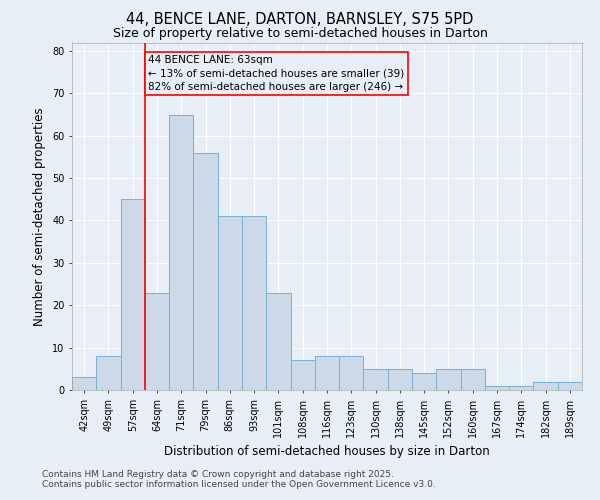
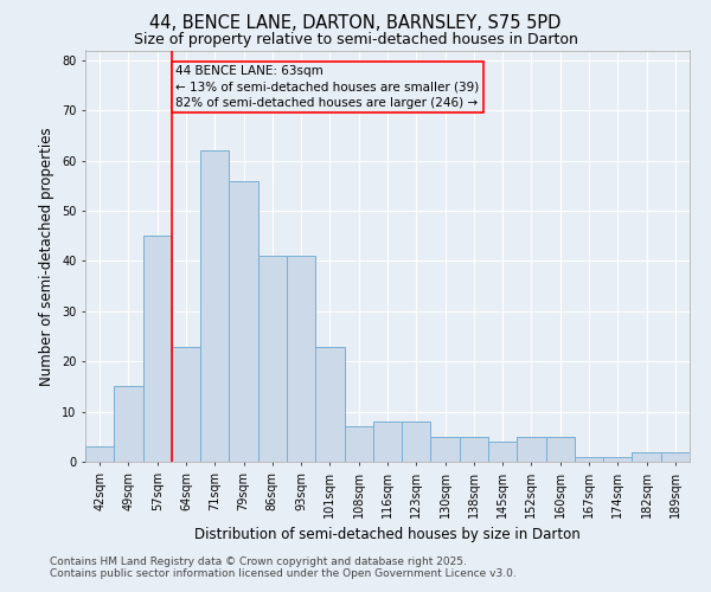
49sqm: 8 -> 15
71sqm: 65 -> 62
